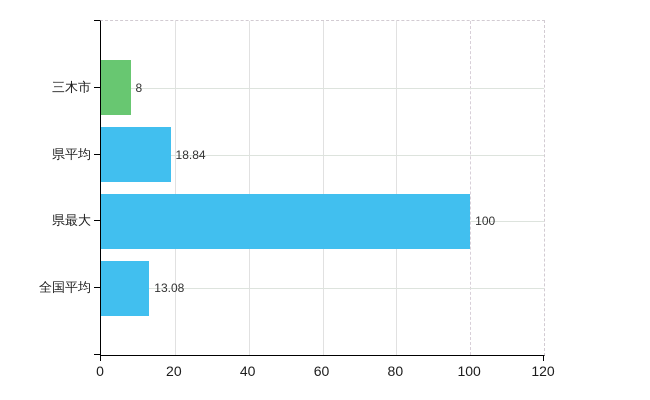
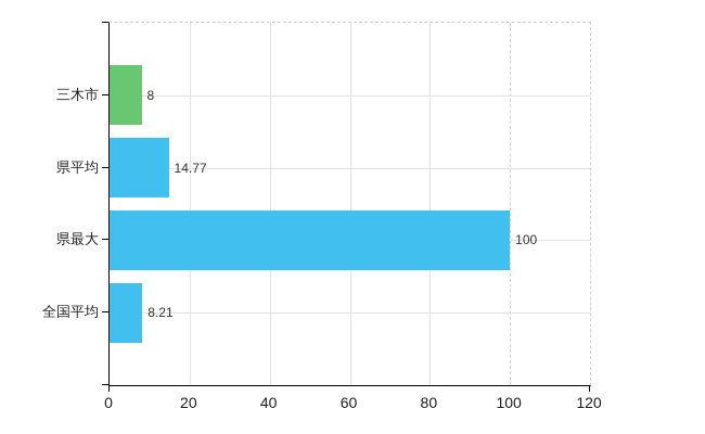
県平均: 18.84 -> 14.77
全国平均: 13.08 -> 8.21
